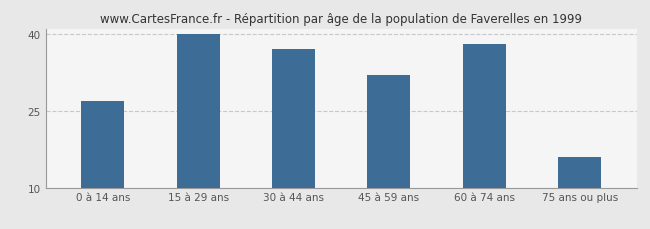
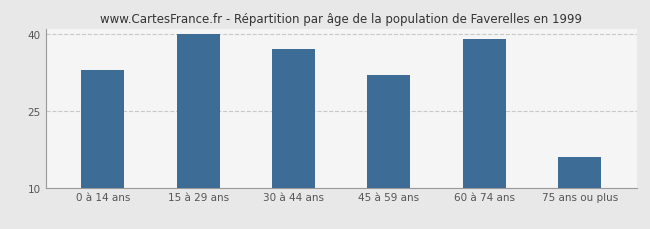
0 à 14 ans: 27 -> 33
60 à 74 ans: 38 -> 39
